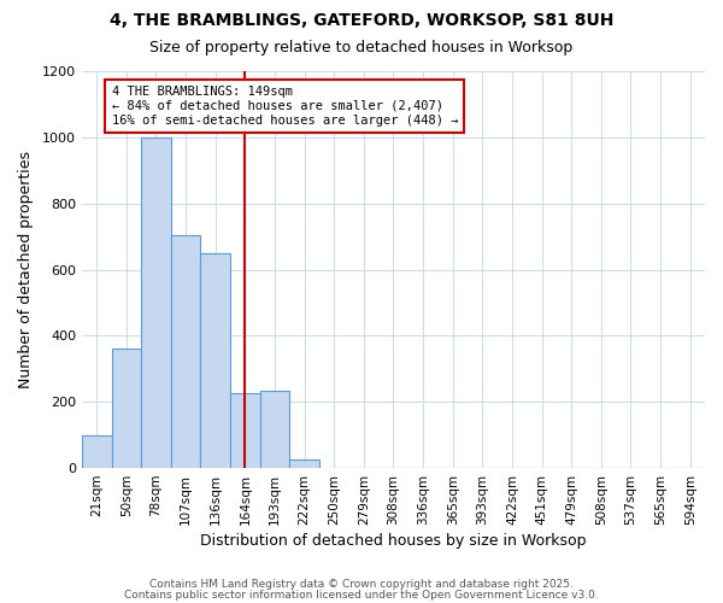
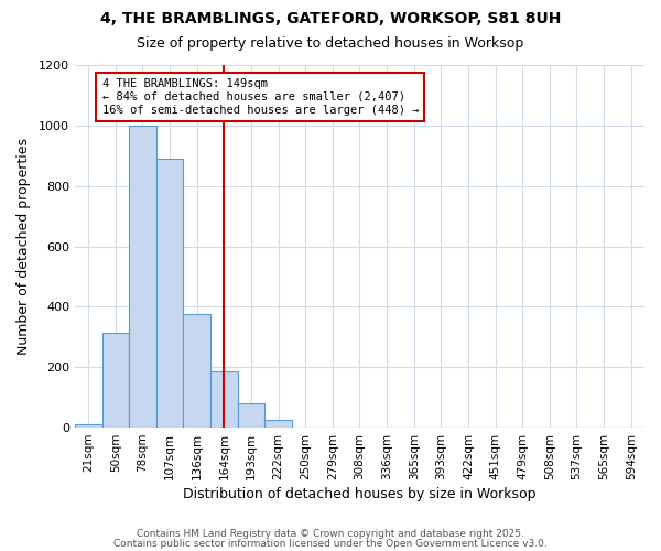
21sqm: 100 -> 10
50sqm: 360 -> 315
107sqm: 705 -> 890
136sqm: 650 -> 375
164sqm: 225 -> 185
193sqm: 235 -> 80
